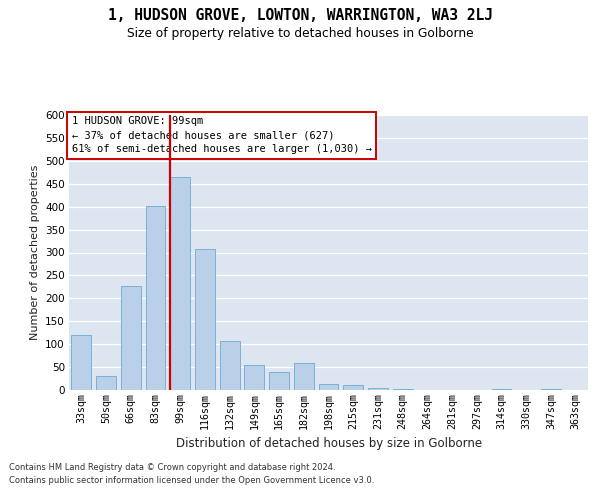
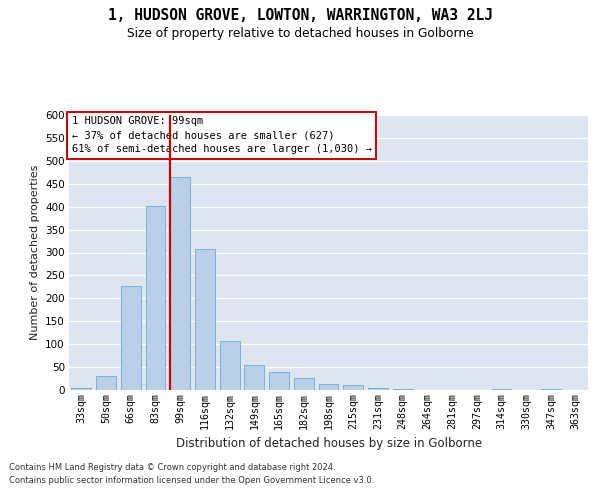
33sqm: 120 -> 5
182sqm: 60 -> 27
